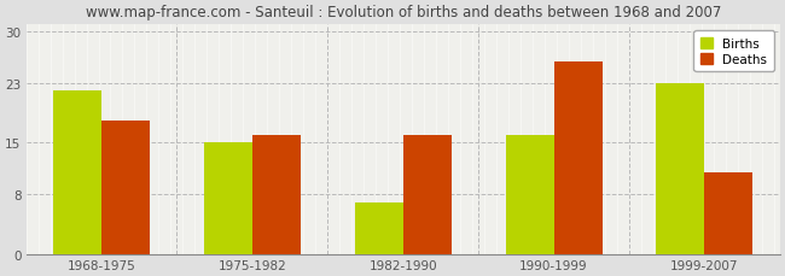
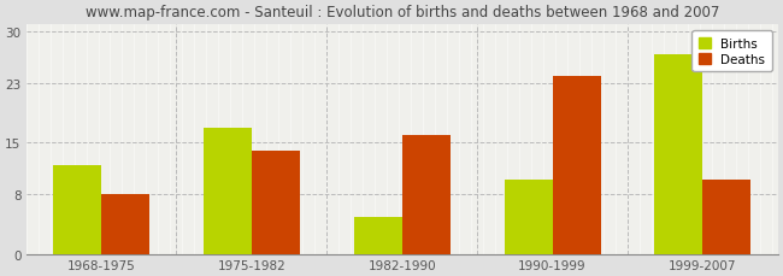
Births/1968-1975: 22 -> 12
Deaths/1968-1975: 18 -> 8
Births/1975-1982: 15 -> 17
Deaths/1975-1982: 16 -> 14
Births/1982-1990: 7 -> 5
Births/1990-1999: 16 -> 10
Deaths/1990-1999: 26 -> 24
Births/1999-2007: 23 -> 27
Deaths/1999-2007: 11 -> 10
